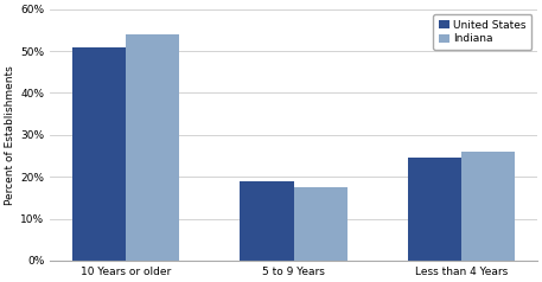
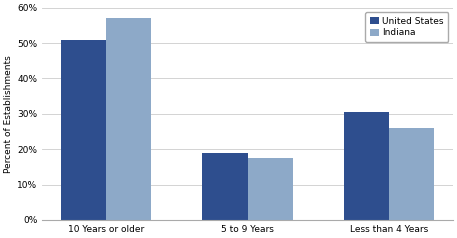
Indiana/10 Years or older: 54.0% -> 57.0%
United States/Less than 4 Years: 24.5% -> 30.5%
